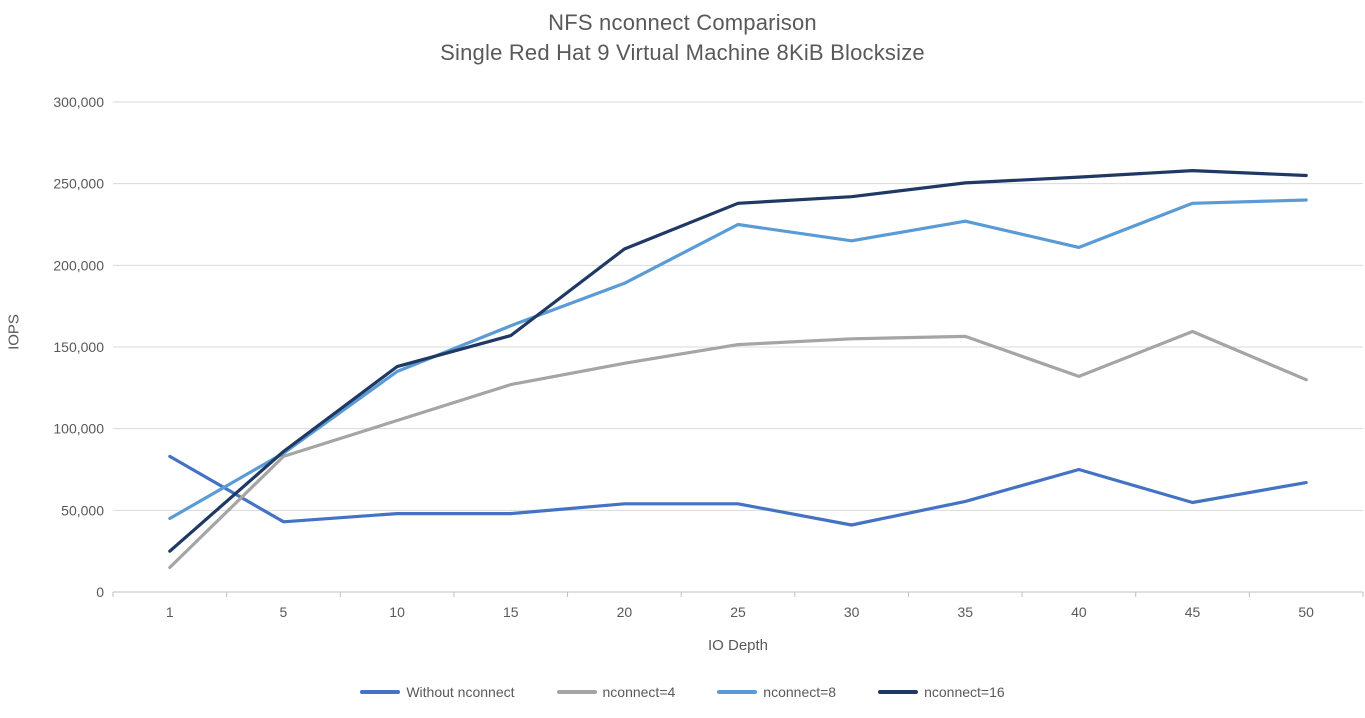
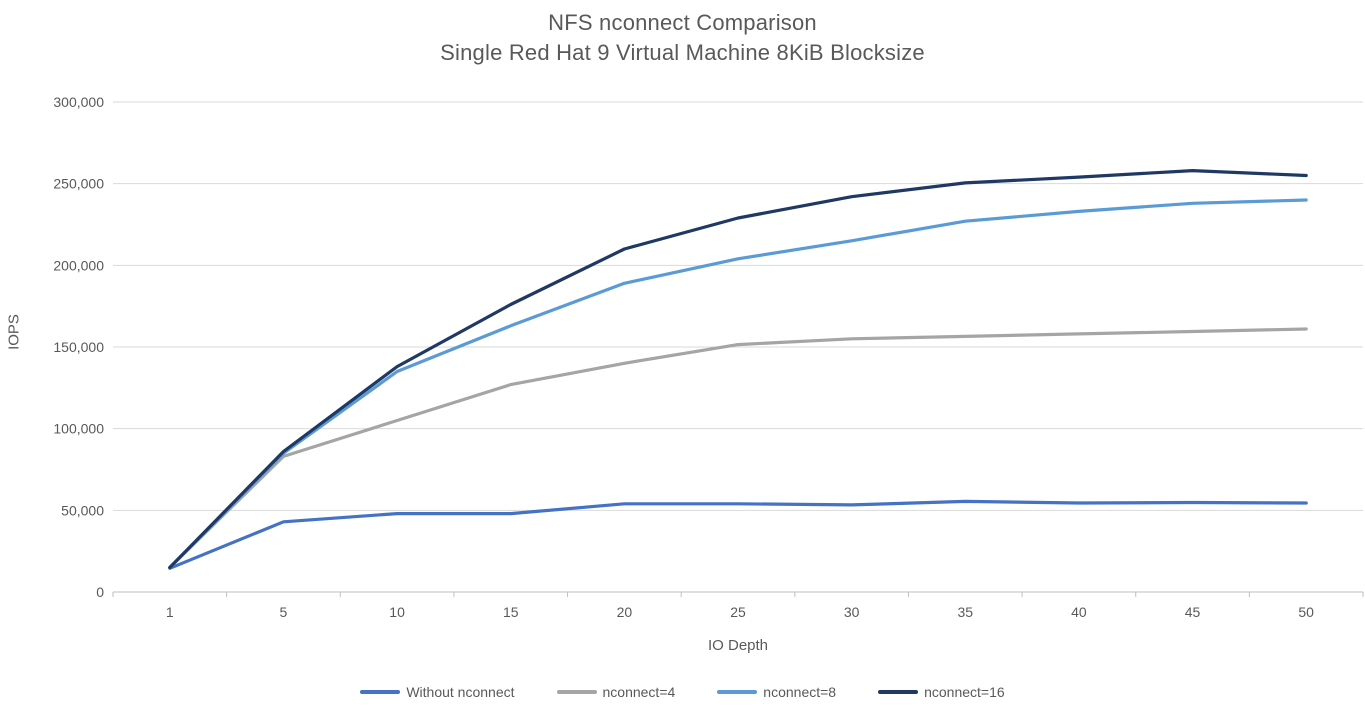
Without nconnect/1: 83000 -> 14000
nconnect=8/1: 45000 -> 15000
nconnect=16/1: 25000 -> 15000
nconnect=16/15: 157000 -> 176000
nconnect=8/25: 225000 -> 204000
nconnect=16/25: 238000 -> 229000
Without nconnect/30: 41000 -> 53000
Without nconnect/40: 75000 -> 54000
nconnect=4/40: 132000 -> 158000
nconnect=8/40: 211000 -> 233000
Without nconnect/50: 67000 -> 54000
nconnect=4/50: 130000 -> 161000
